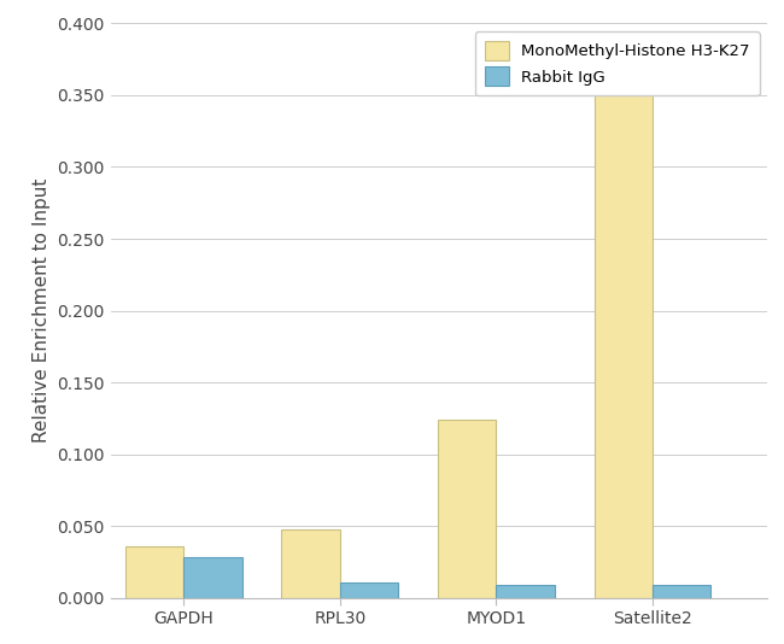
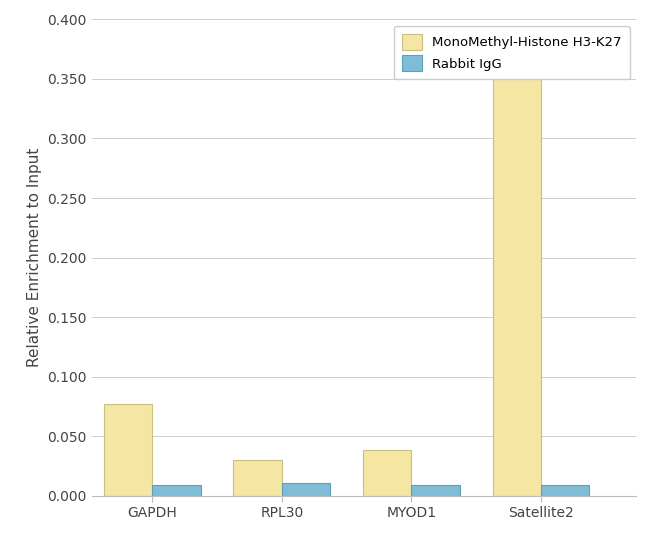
MonoMethyl-Histone H3-K27/GAPDH: 0.036 -> 0.077
Rabbit IgG/GAPDH: 0.028 -> 0.009
MonoMethyl-Histone H3-K27/RPL30: 0.048 -> 0.030
MonoMethyl-Histone H3-K27/MYOD1: 0.124 -> 0.038
